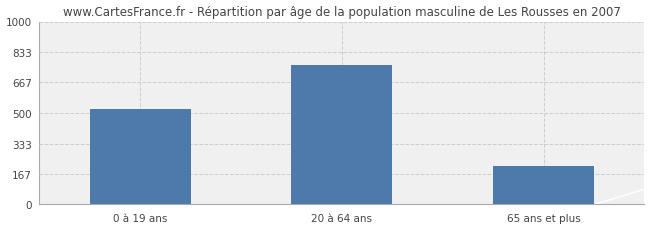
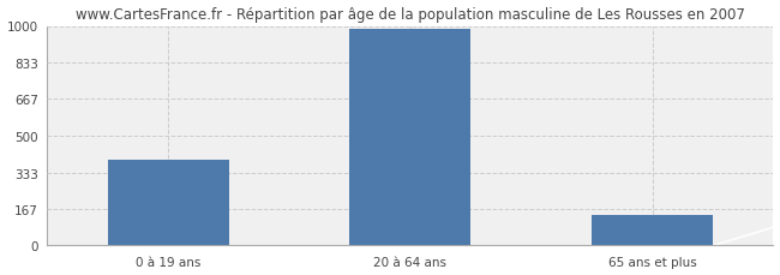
0 à 19 ans: 520 -> 390
20 à 64 ans: 760 -> 980
65 ans et plus: 210 -> 140
